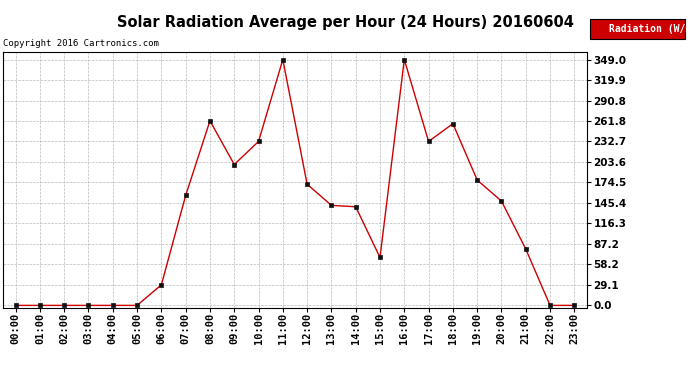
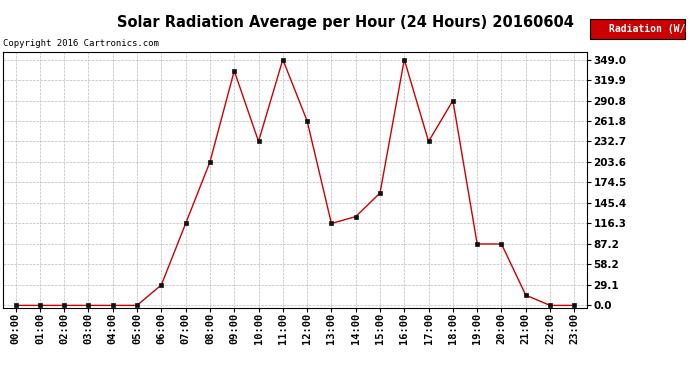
07:00: 156 -> 116
08:00: 262 -> 204
09:00: 200 -> 333
12:00: 172 -> 262
13:00: 142 -> 116
14:00: 140 -> 126
15:00: 68 -> 160
18:00: 258 -> 291
19:00: 178 -> 87
20:00: 148 -> 87
21:00: 80 -> 14
